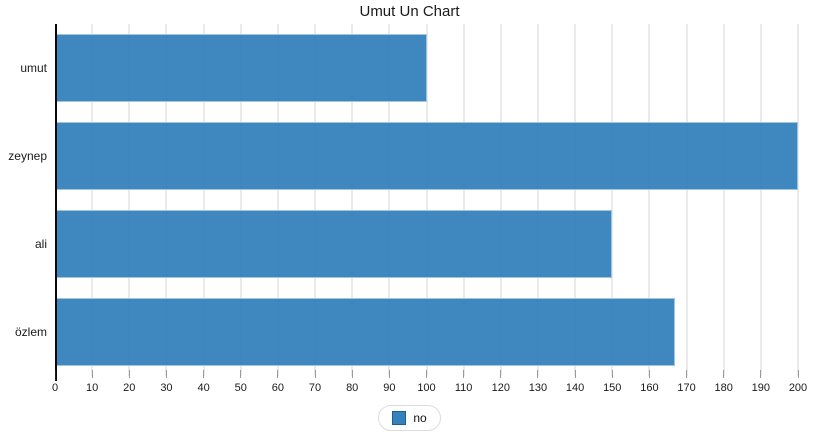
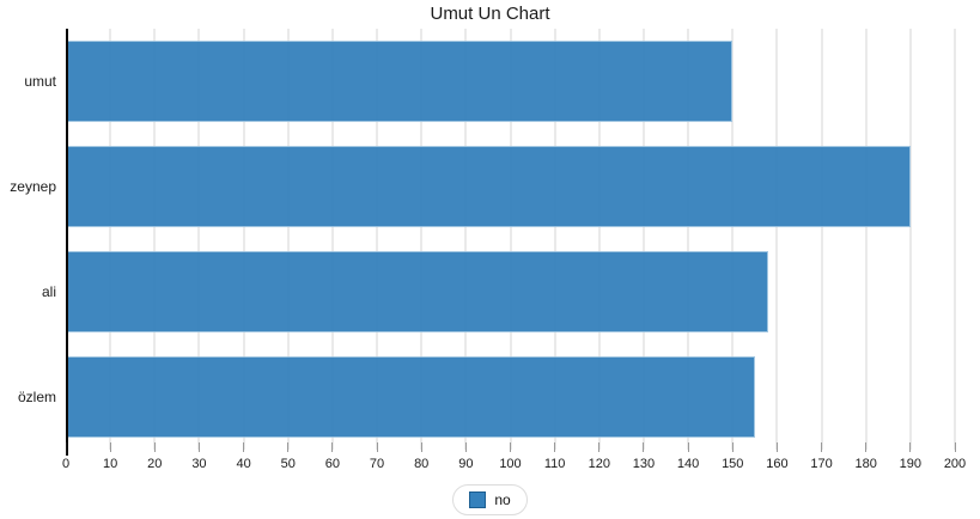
umut: 100 -> 150
zeynep: 200 -> 190
ali: 150 -> 158
özlem: 167 -> 155
